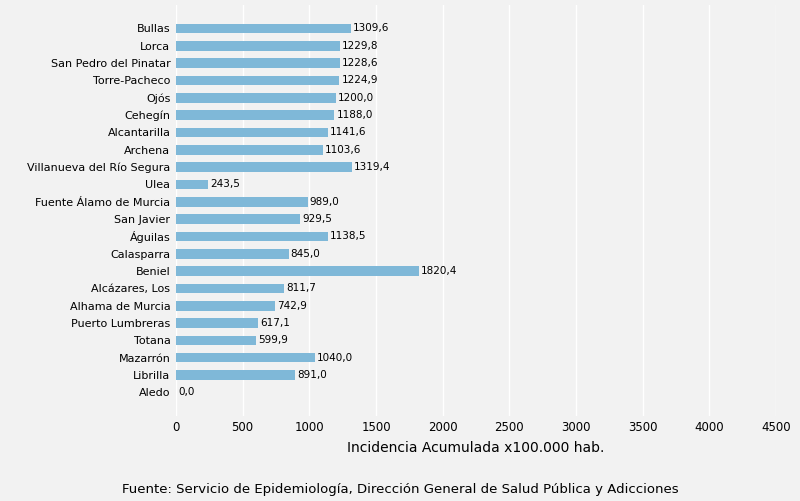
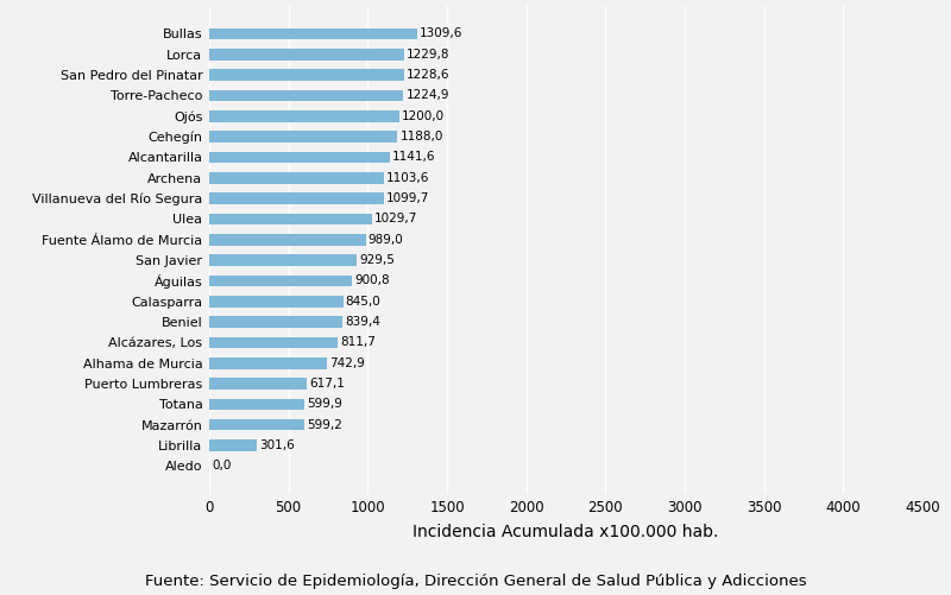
Villanueva del Río Segura: 1319,4 -> 1099,7
Ulea: 243,5 -> 1029,7
Águilas: 1138,5 -> 900,8
Beniel: 1820,4 -> 839,4
Mazarrón: 1040,0 -> 599,2
Librilla: 891,0 -> 301,6
